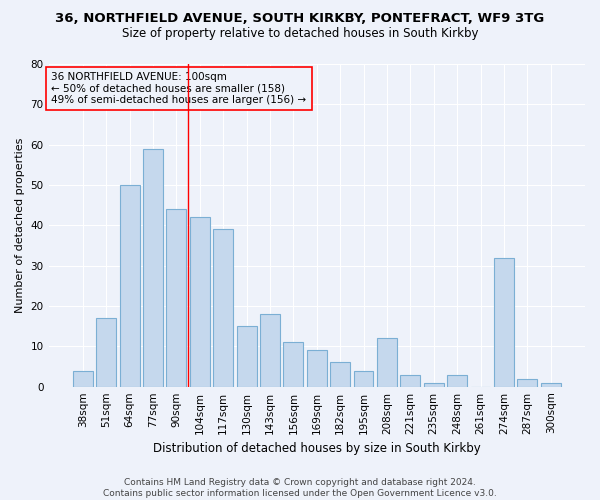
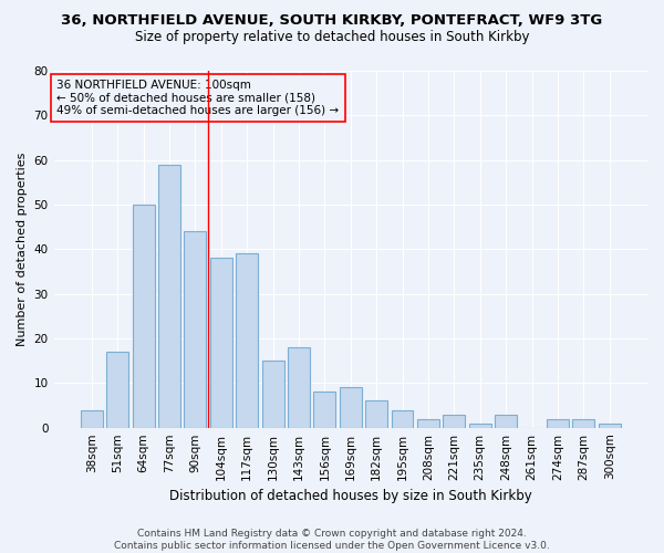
104sqm: 42 -> 38
156sqm: 11 -> 8
208sqm: 12 -> 2
274sqm: 32 -> 2
